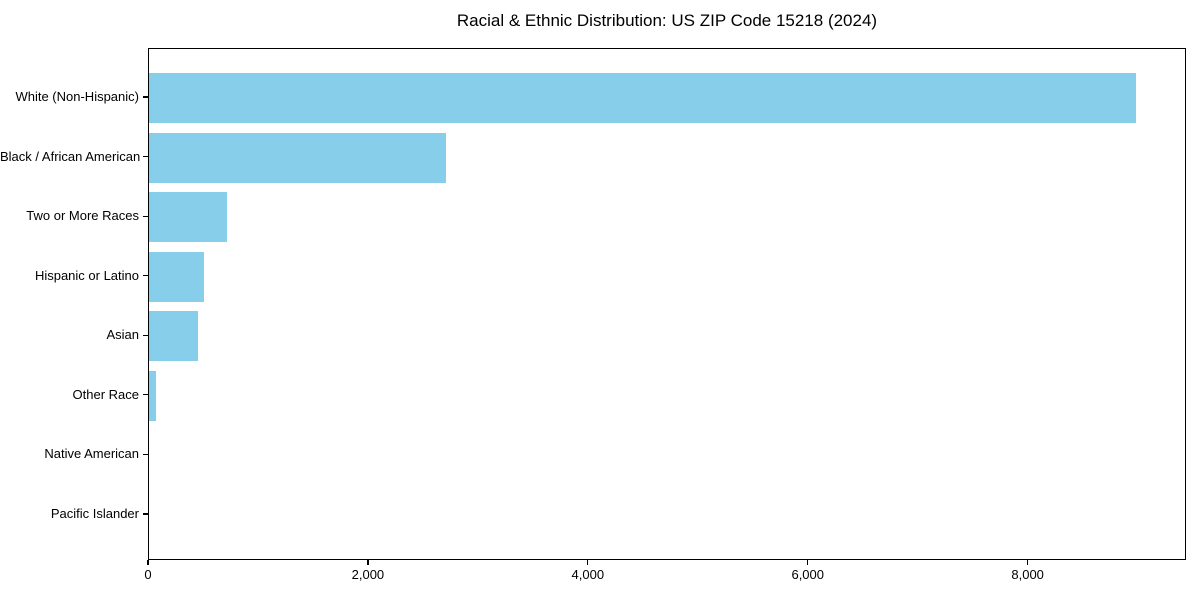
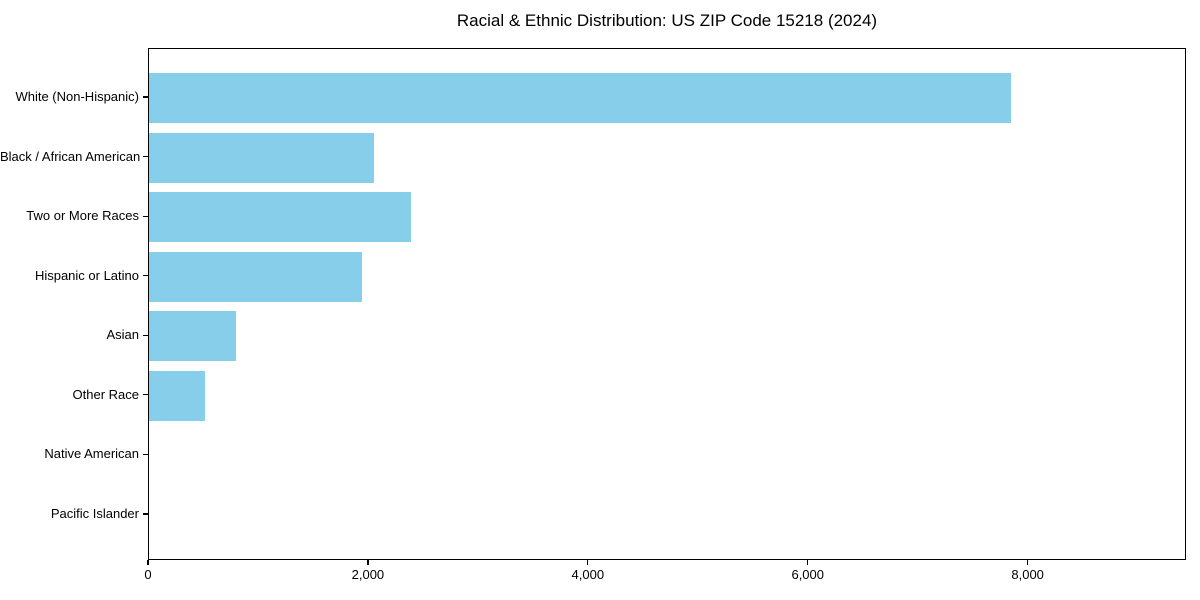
White (Non-Hispanic): 8980 -> 7840
Black / African American: 2700 -> 2050
Two or More Races: 710 -> 2380
Hispanic or Latino: 500 -> 1940
Asian: 440 -> 790
Other Race: 60 -> 510
